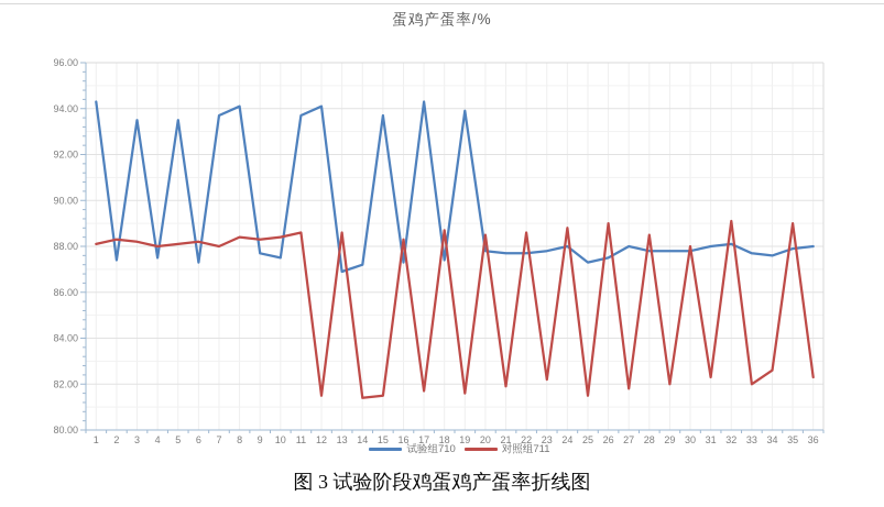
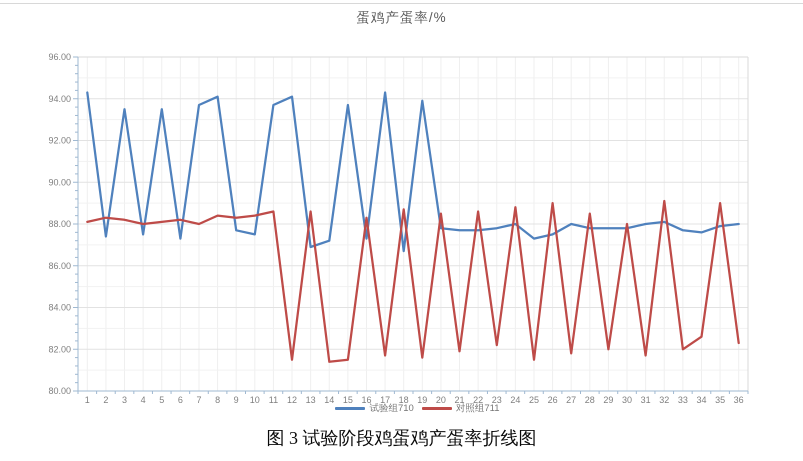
试验组710/18: 87.4 -> 86.7
对照组711/31: 82.3 -> 81.7
